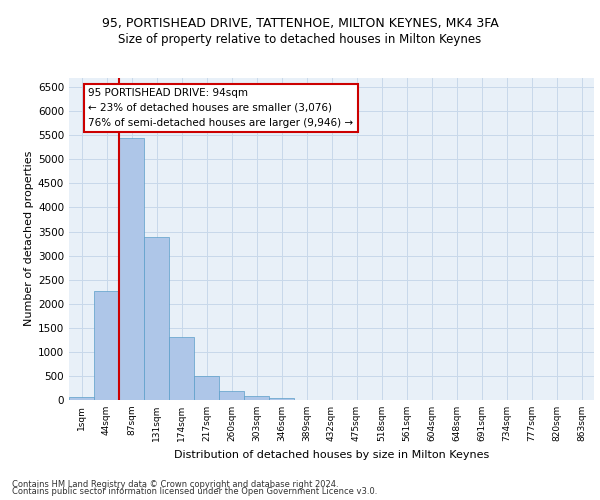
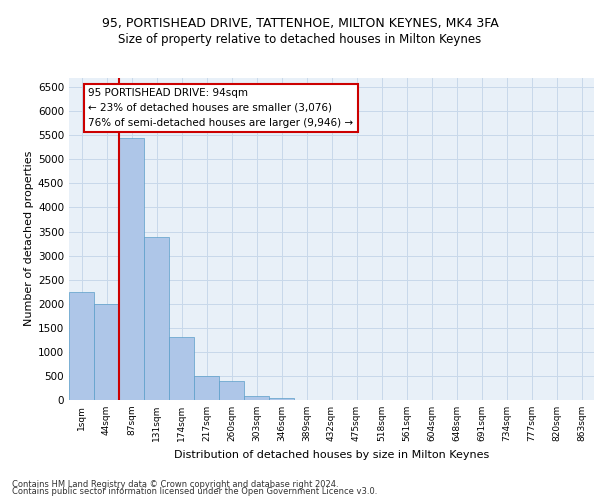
1sqm: 70 -> 2250
44sqm: 2270 -> 2000
260sqm: 180 -> 400
